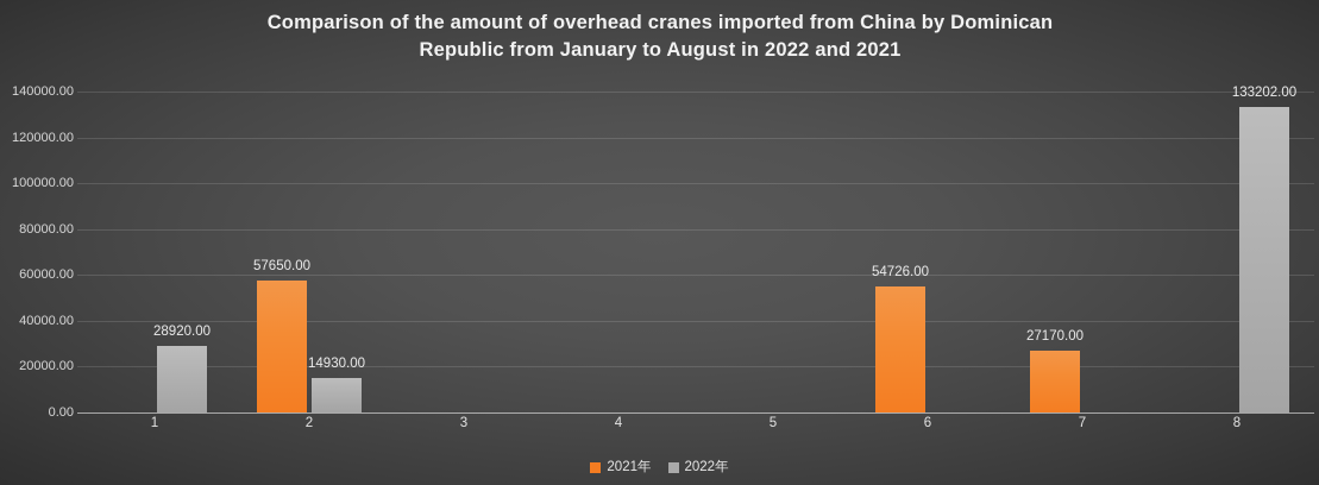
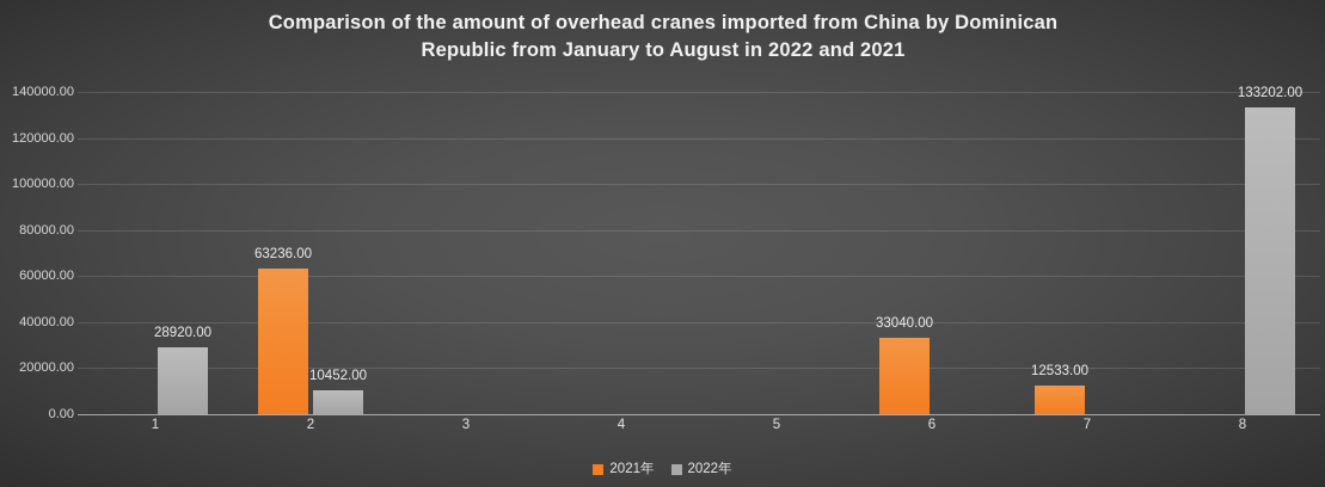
2021年/2: 57650.00 -> 63236.00
2022年/2: 14930.00 -> 10452.00
2021年/6: 54726.00 -> 33040.00
2021年/7: 27170.00 -> 12533.00
